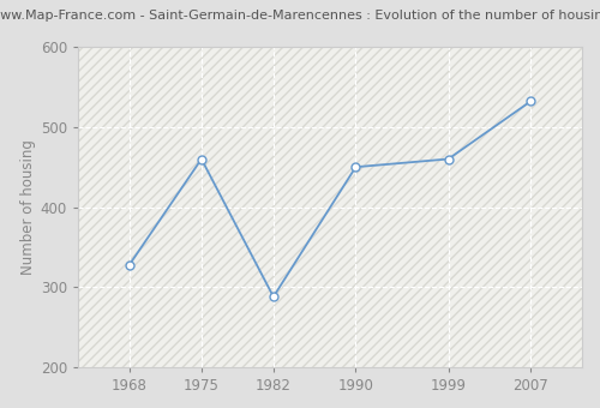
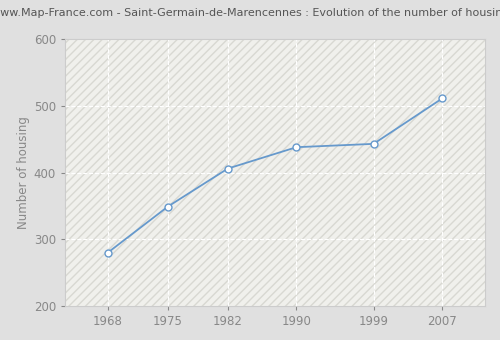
1968: 328 -> 280
1975: 460 -> 349
1982: 288 -> 406
1990: 450 -> 438
1999: 460 -> 443
2007: 532 -> 511
